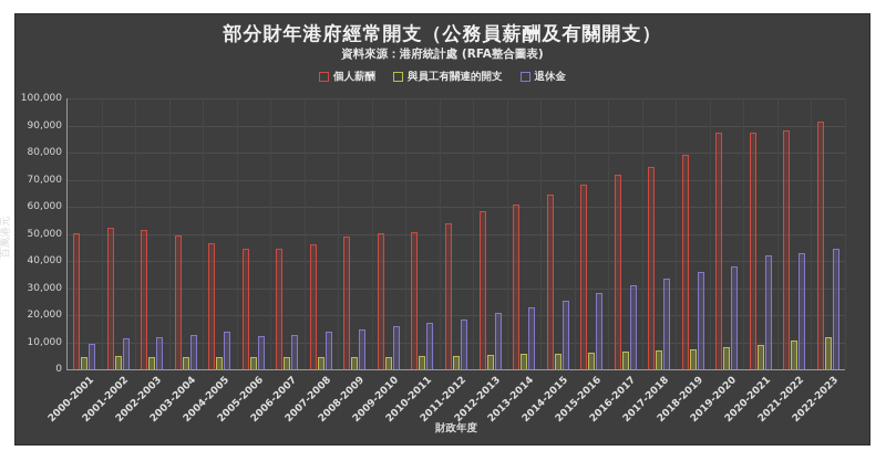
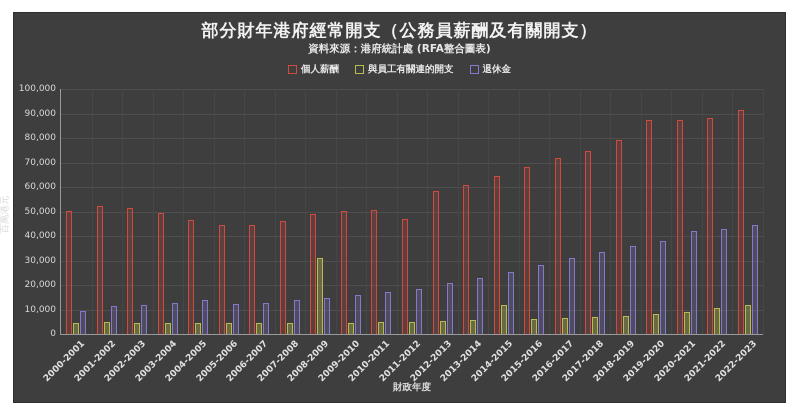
與員工有關連的開支/2008-2009: 4000 -> 31000
個人薪酬/2011-2012: 54000 -> 47000
與員工有關連的開支/2014-2015: 6000 -> 12000
